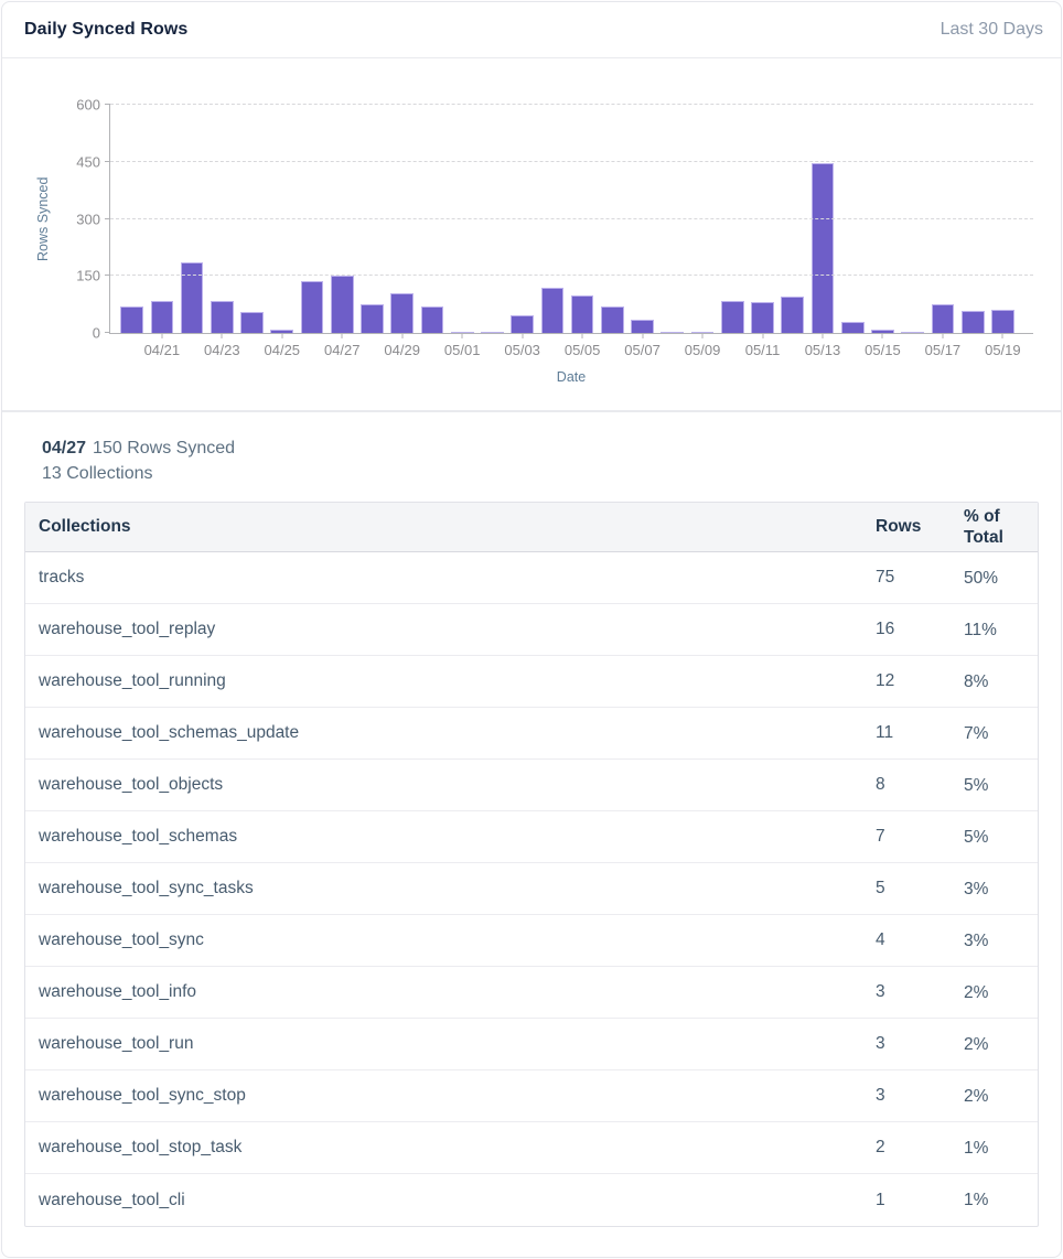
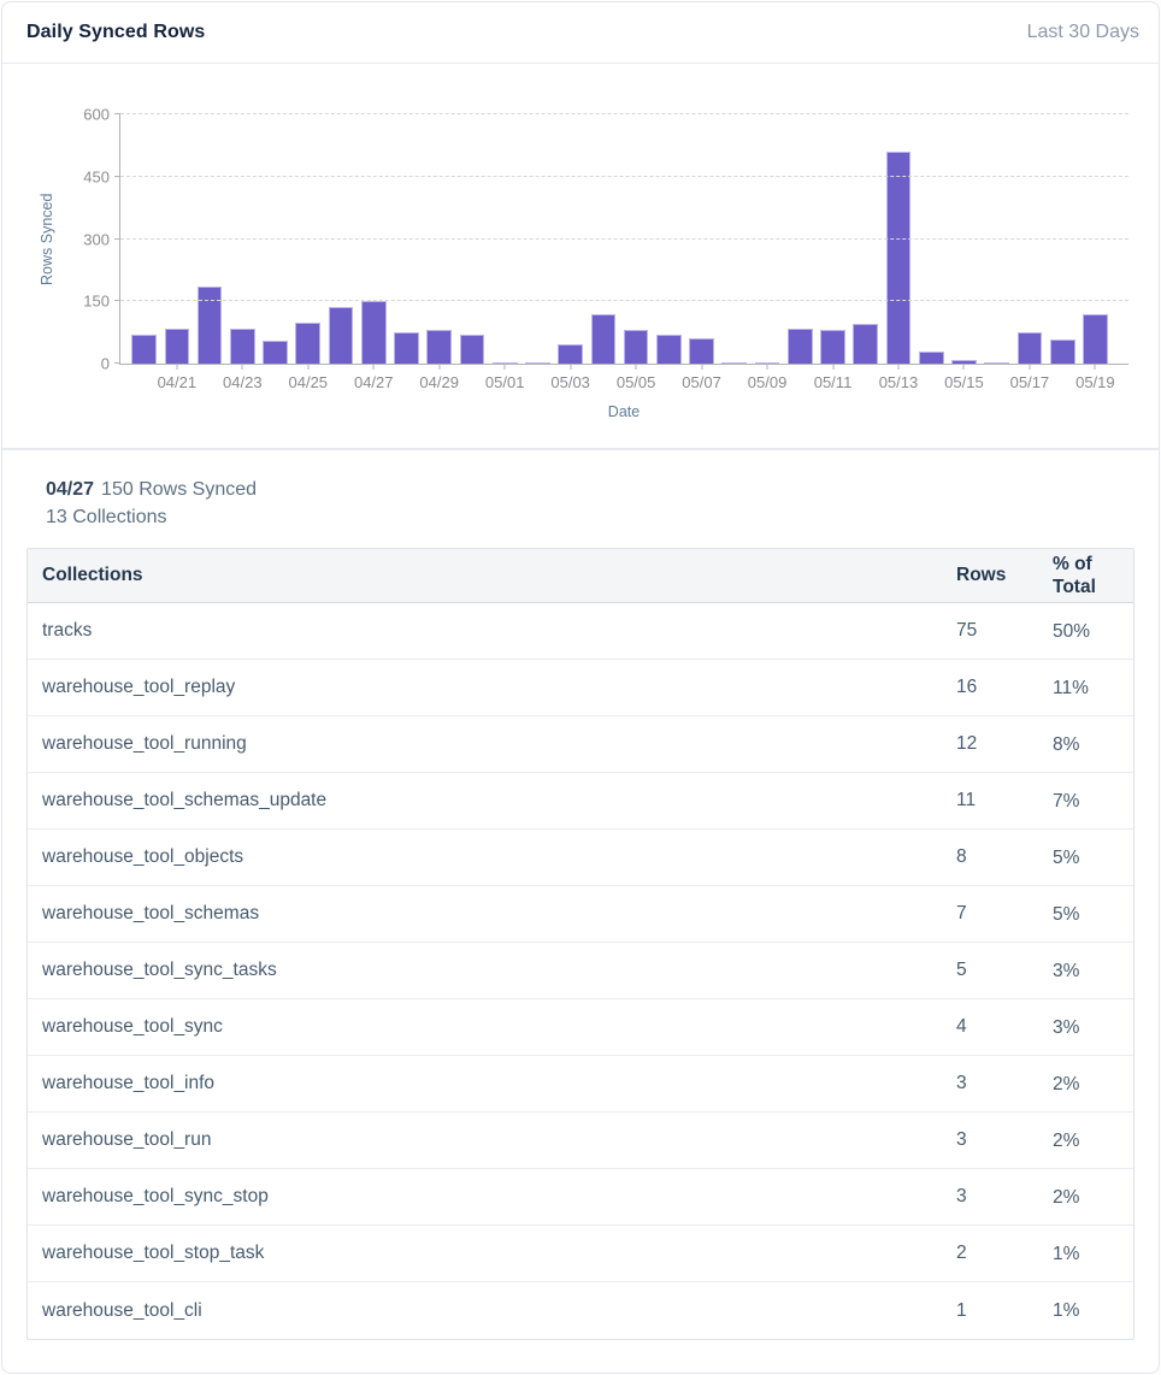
04/25: 10 -> 100
04/29: 100 -> 80
05/05: 100 -> 80
05/07: 40 -> 60
05/13: 440 -> 510
05/19: 60 -> 120
